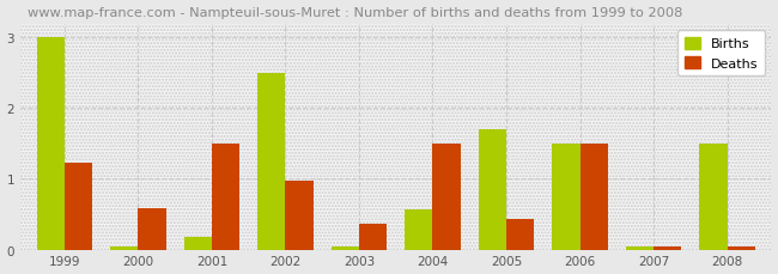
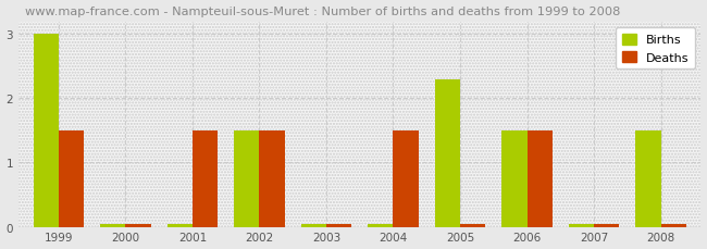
Deaths/1999: 1.22 -> 1.50
Deaths/2000: 0.58 -> 0.04
Births/2001: 0.18 -> 0.04
Births/2002: 2.50 -> 1.50
Deaths/2002: 0.98 -> 1.50
Deaths/2003: 0.36 -> 0.04
Births/2004: 0.56 -> 0.04
Births/2005: 1.70 -> 2.30
Deaths/2005: 0.44 -> 0.04
